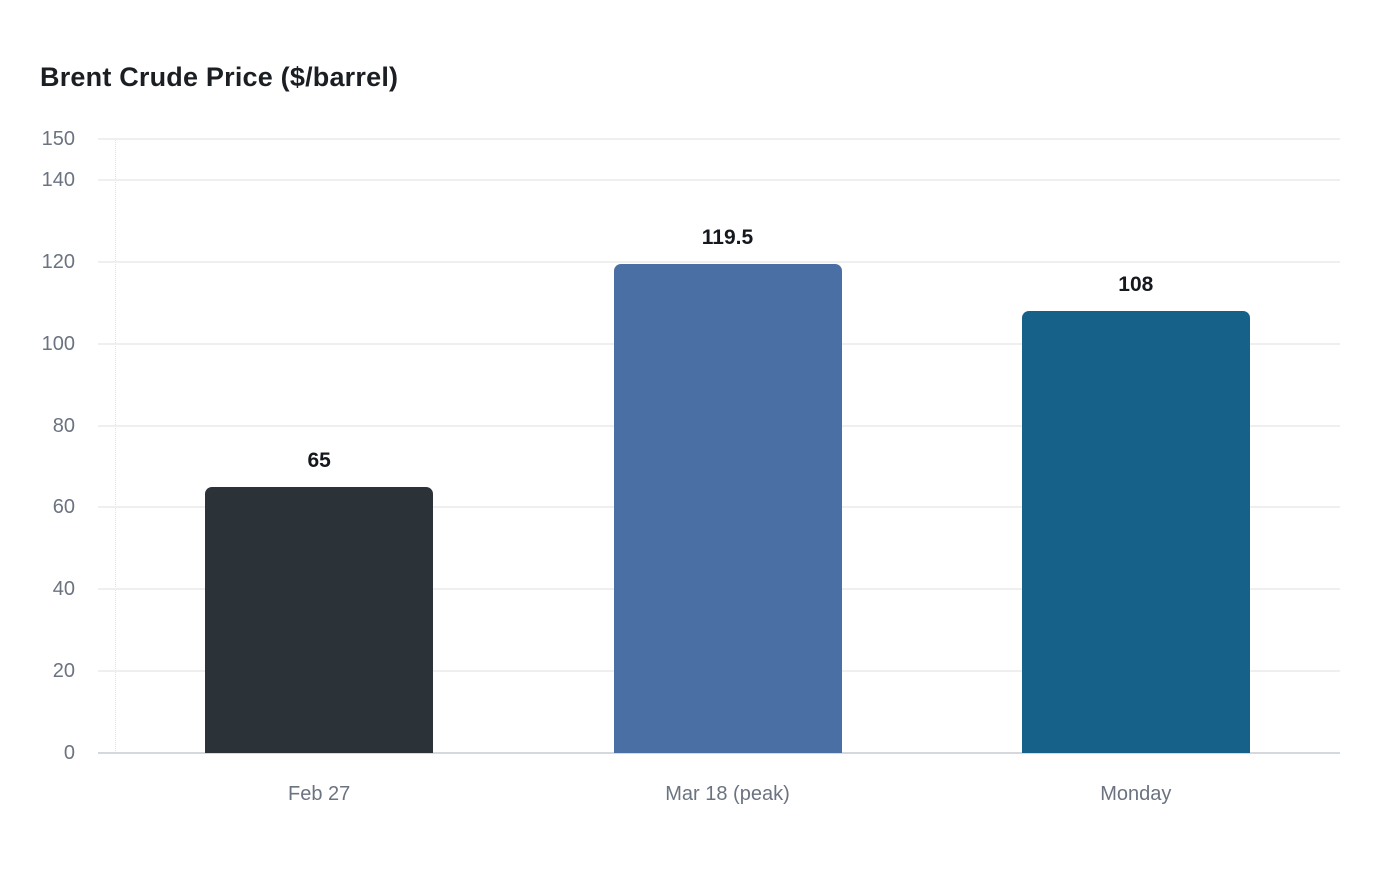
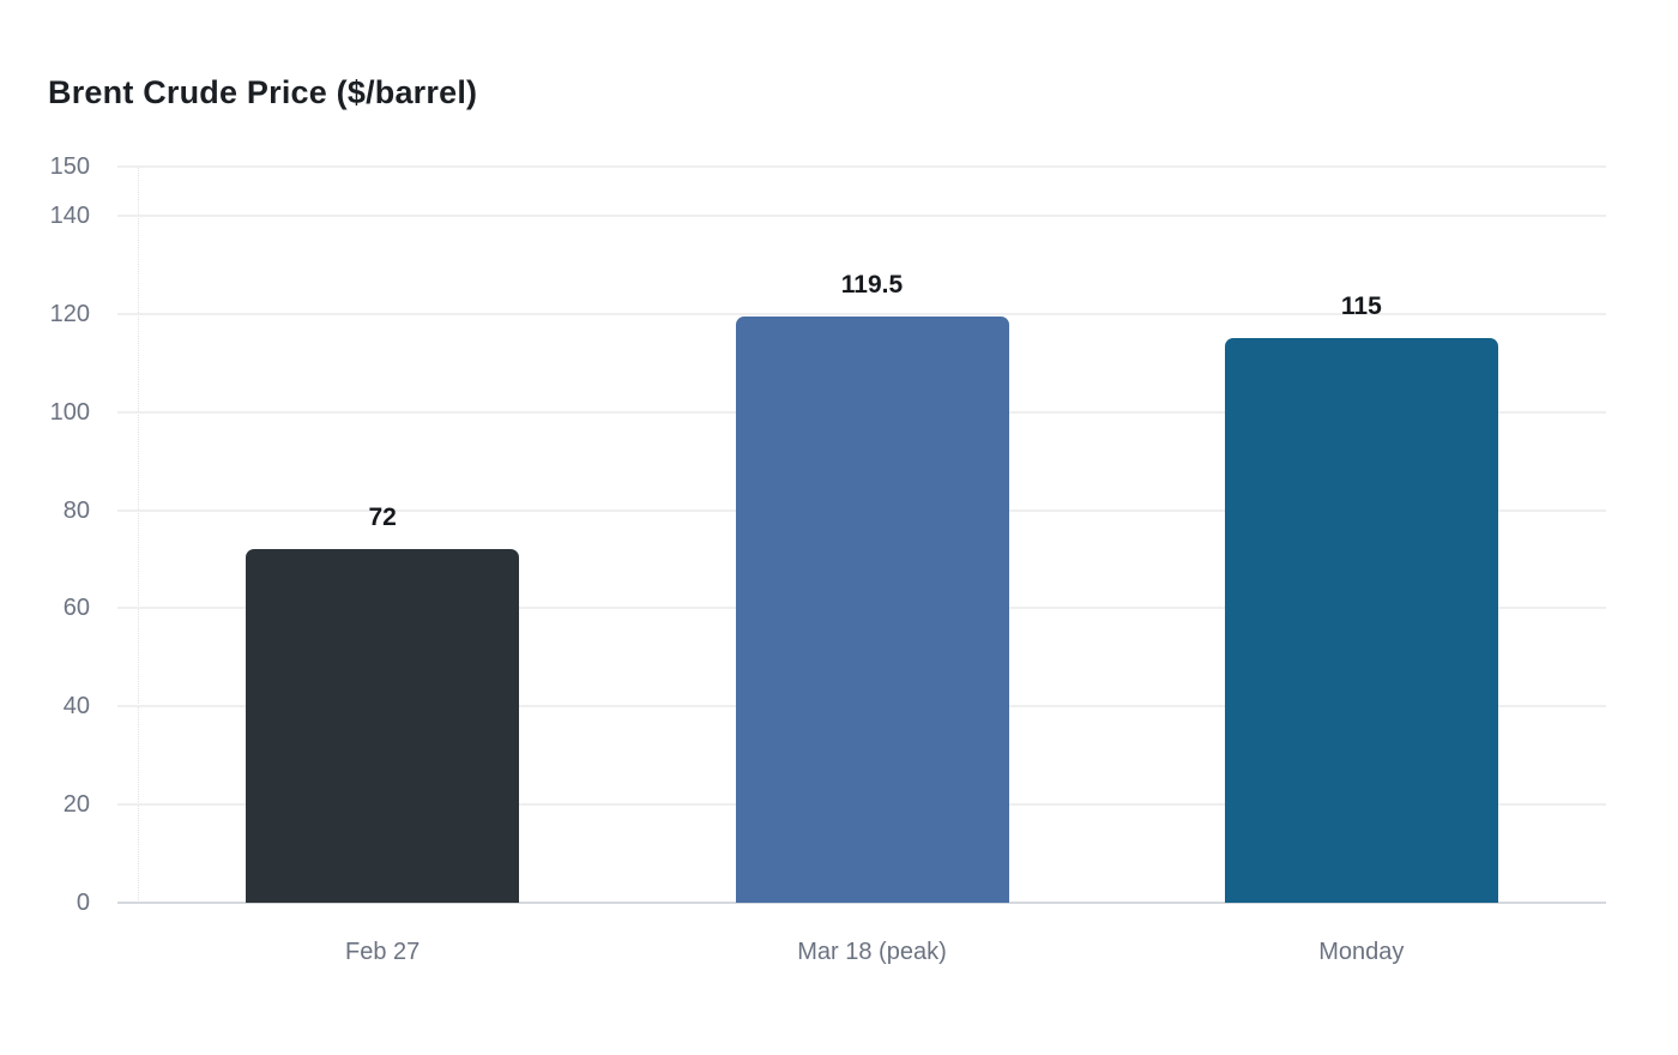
Feb 27: 65 -> 72
Monday: 108 -> 115
